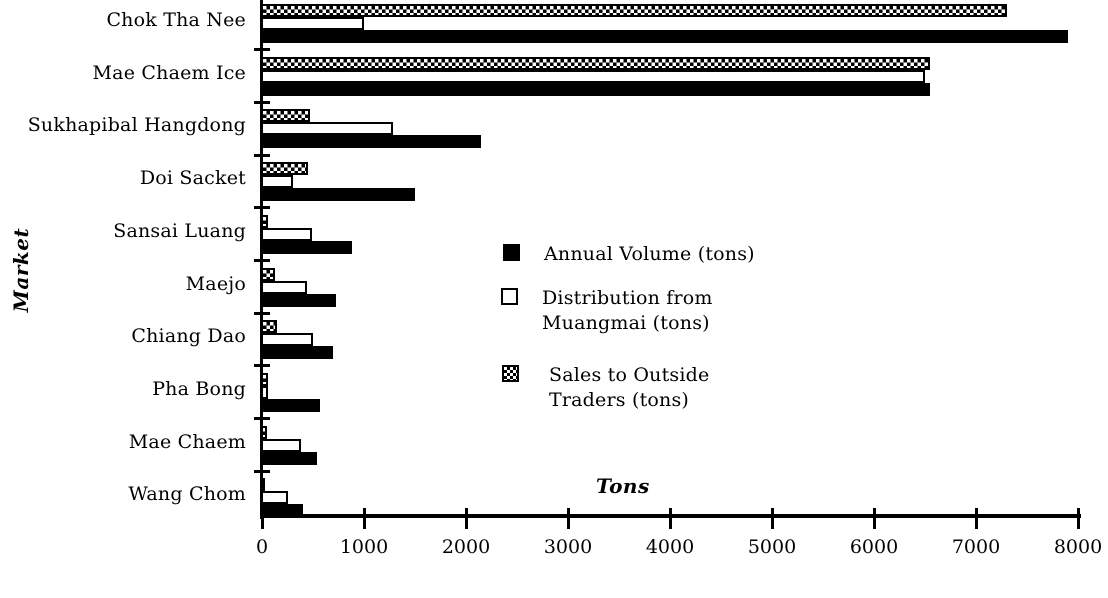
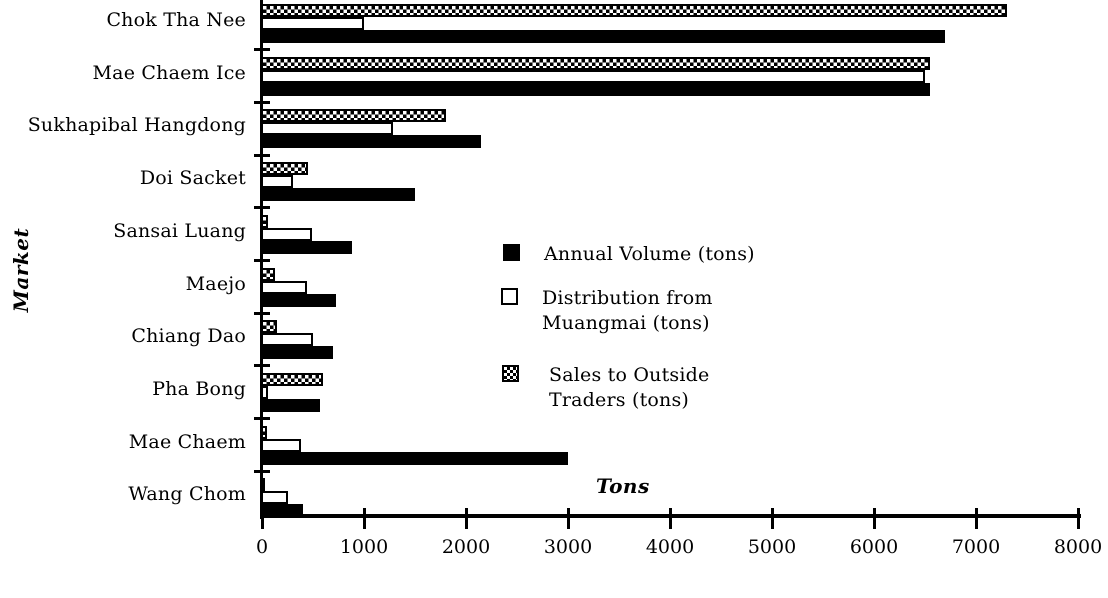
Annual Volume (tons)/Chok Tha Nee: 7900 -> 6700
Sales to Outside Traders (tons)/Sukhapibal Hangdong: 500 -> 1800
Sales to Outside Traders (tons)/Pha Bong: 100 -> 600
Annual Volume (tons)/Mae Chaem: 500 -> 3000
